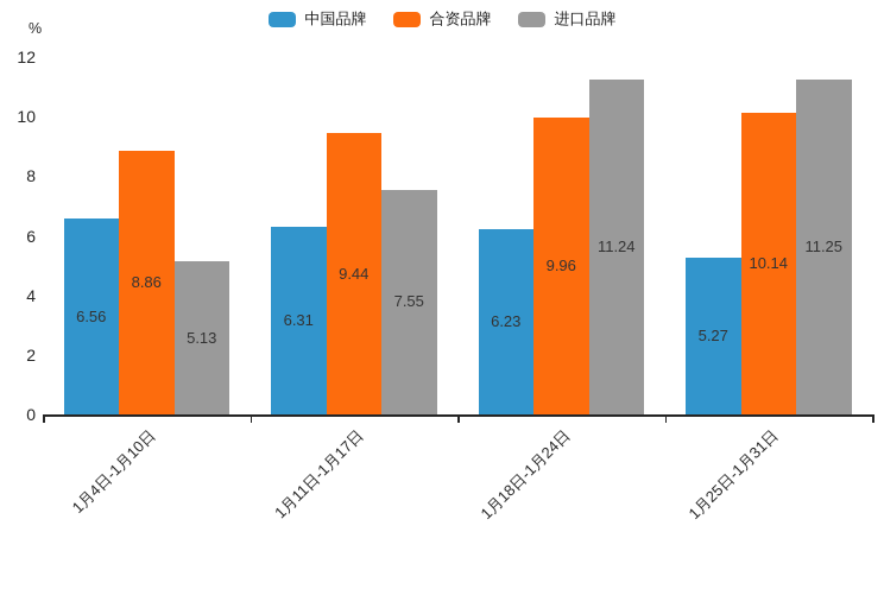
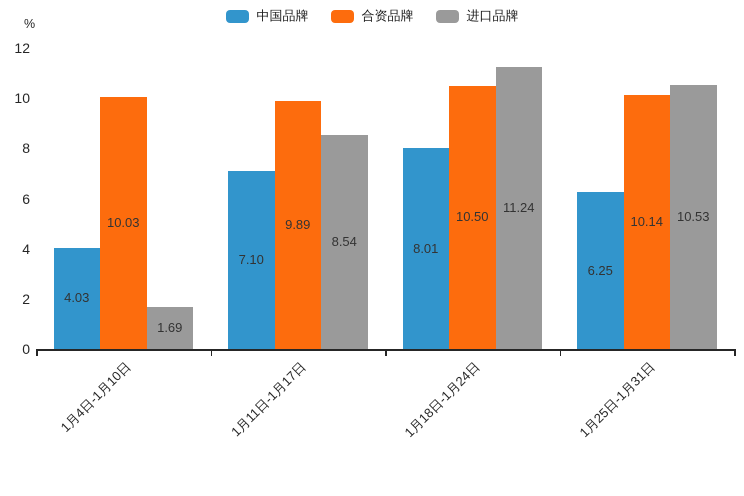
中国品牌/1月4日-1月10日: 6.56 -> 4.03
合资品牌/1月4日-1月10日: 8.86 -> 10.03
进口品牌/1月4日-1月10日: 5.13 -> 1.69
中国品牌/1月11日-1月17日: 6.31 -> 7.10
合资品牌/1月11日-1月17日: 9.44 -> 9.89
进口品牌/1月11日-1月17日: 7.55 -> 8.54
中国品牌/1月18日-1月24日: 6.23 -> 8.01
合资品牌/1月18日-1月24日: 9.96 -> 10.50
中国品牌/1月25日-1月31日: 5.27 -> 6.25
进口品牌/1月25日-1月31日: 11.25 -> 10.53
